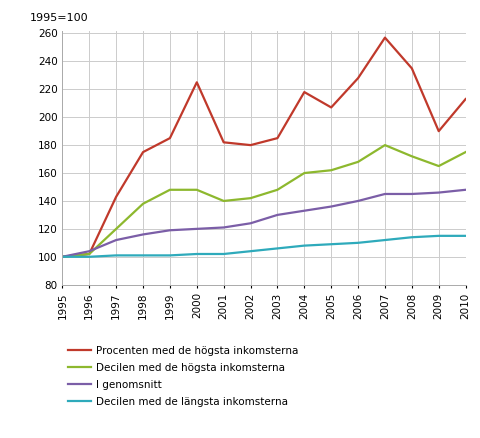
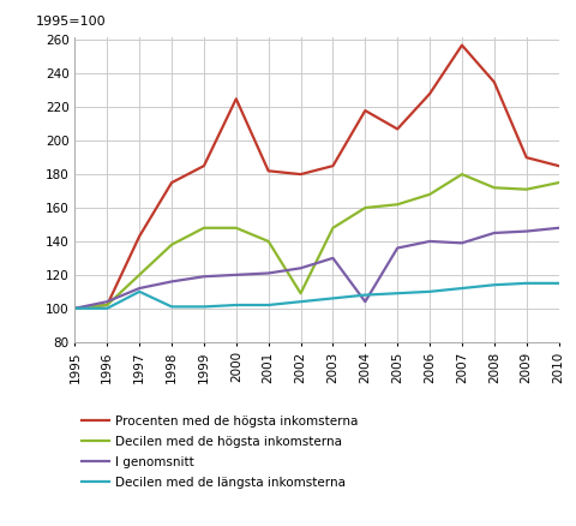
Decilen med de längsta inkomsterna/1997: 101 -> 110
Decilen med de högsta inkomsterna/2002: 142 -> 109
I genomsnitt/2004: 133 -> 104
I genomsnitt/2007: 145 -> 139
Decilen med de högsta inkomsterna/2009: 165 -> 171
Procenten med de högsta inkomsterna/2010: 213 -> 185
